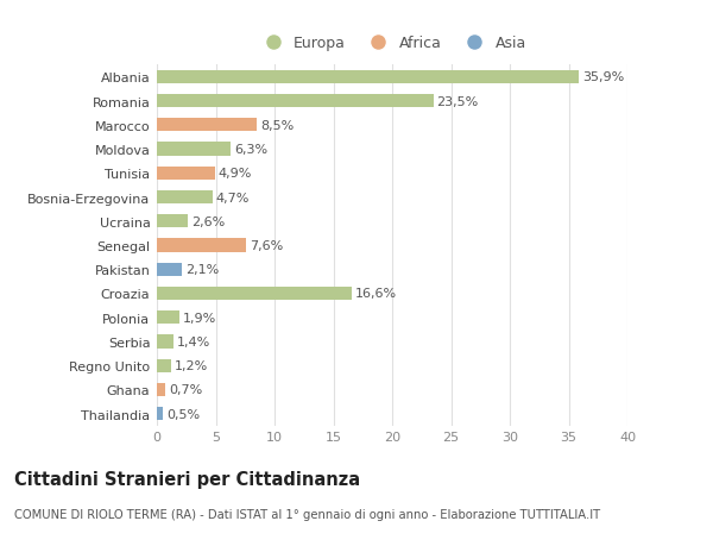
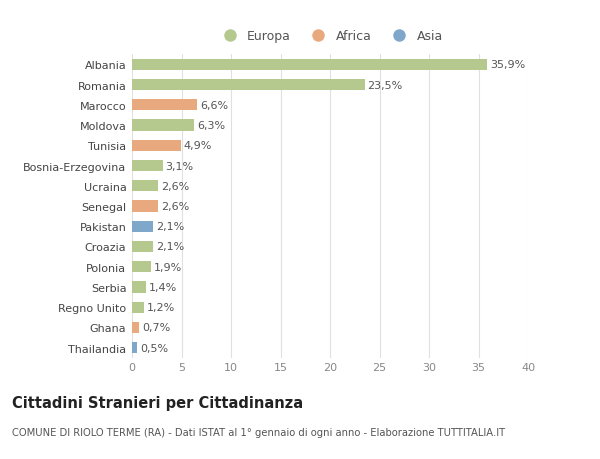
Marocco: 8,5% -> 6,6%
Bosnia-Erzegovina: 4,7% -> 3,1%
Senegal: 7,6% -> 2,6%
Croazia: 16,6% -> 2,1%
